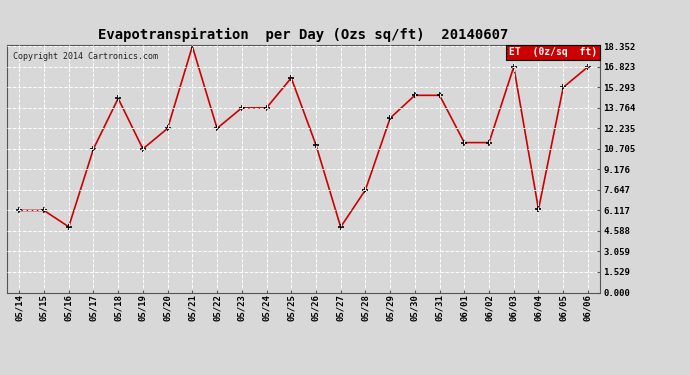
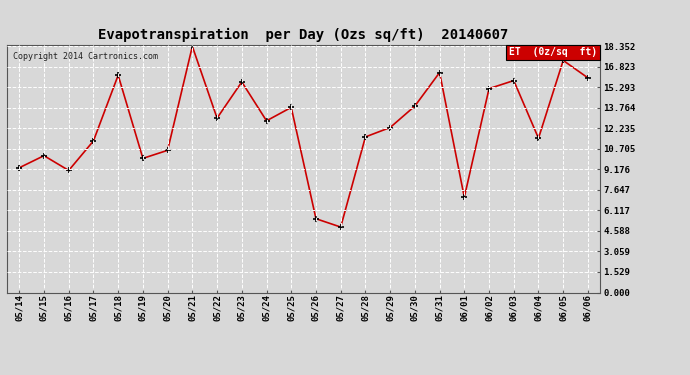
05/14: 6.1 -> 9.3
05/15: 6.1 -> 10.2
05/16: 4.9 -> 9.1
05/17: 10.7 -> 11.3
05/18: 14.5 -> 16.2
05/19: 10.7 -> 10.0
05/20: 12.2 -> 10.6
05/22: 12.2 -> 13.0
05/23: 13.8 -> 15.7
05/24: 13.8 -> 12.8
05/25: 16.0 -> 13.8
05/26: 11.0 -> 5.5
05/28: 7.6 -> 11.6
05/29: 13.0 -> 12.3
05/30: 14.7 -> 13.9
05/31: 14.7 -> 16.4
06/01: 11.2 -> 7.1
06/02: 11.2 -> 15.2
06/03: 16.8 -> 15.8
06/04: 6.2 -> 11.5
06/05: 15.3 -> 17.3
06/06: 16.8 -> 16.0
